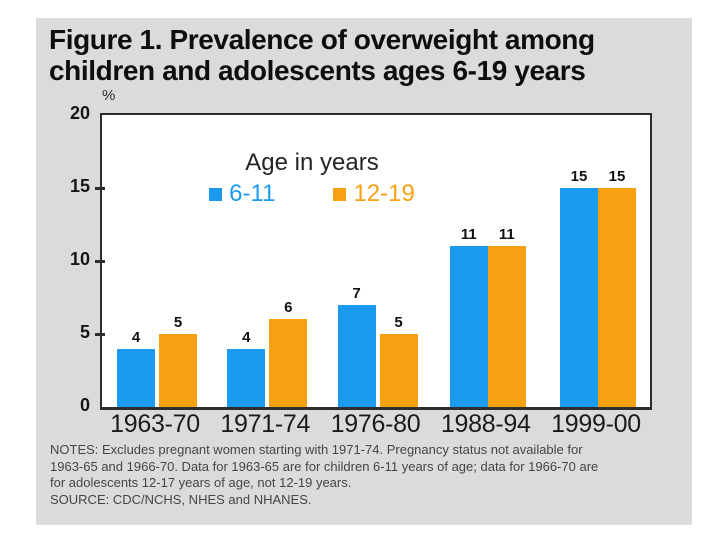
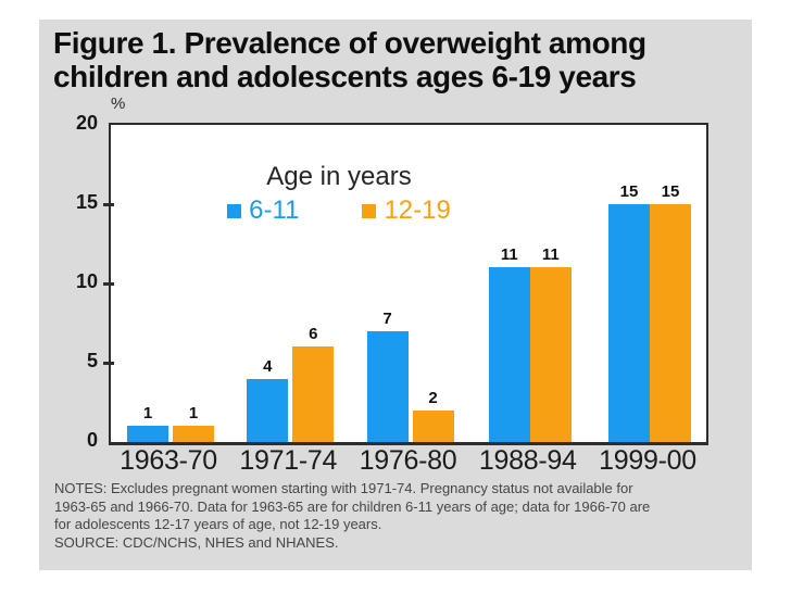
6-11/1963-70: 4 -> 1
12-19/1963-70: 5 -> 1
12-19/1976-80: 5 -> 2
